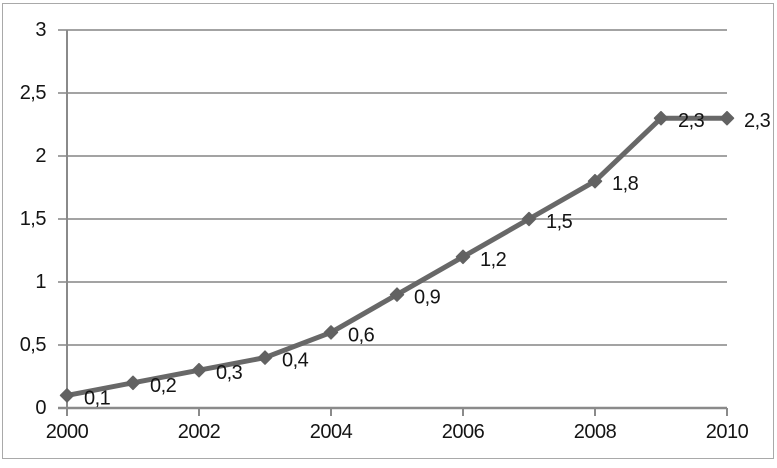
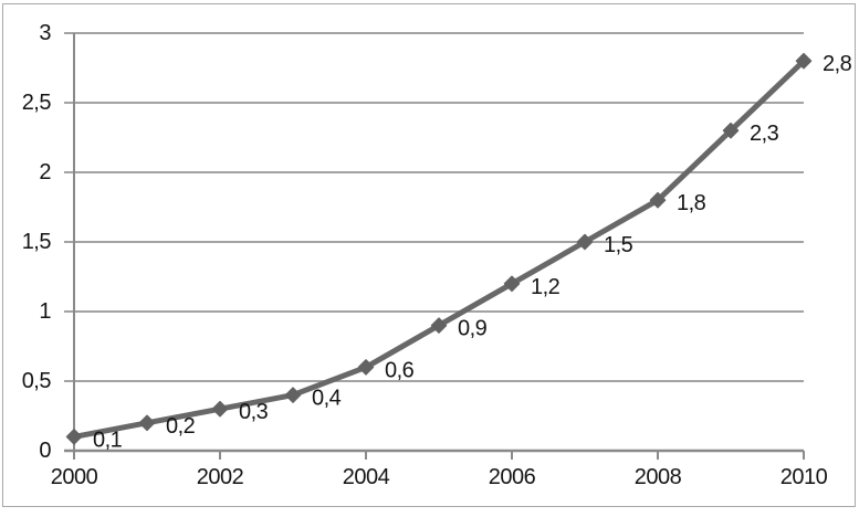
2010: 2,3 -> 2,8
